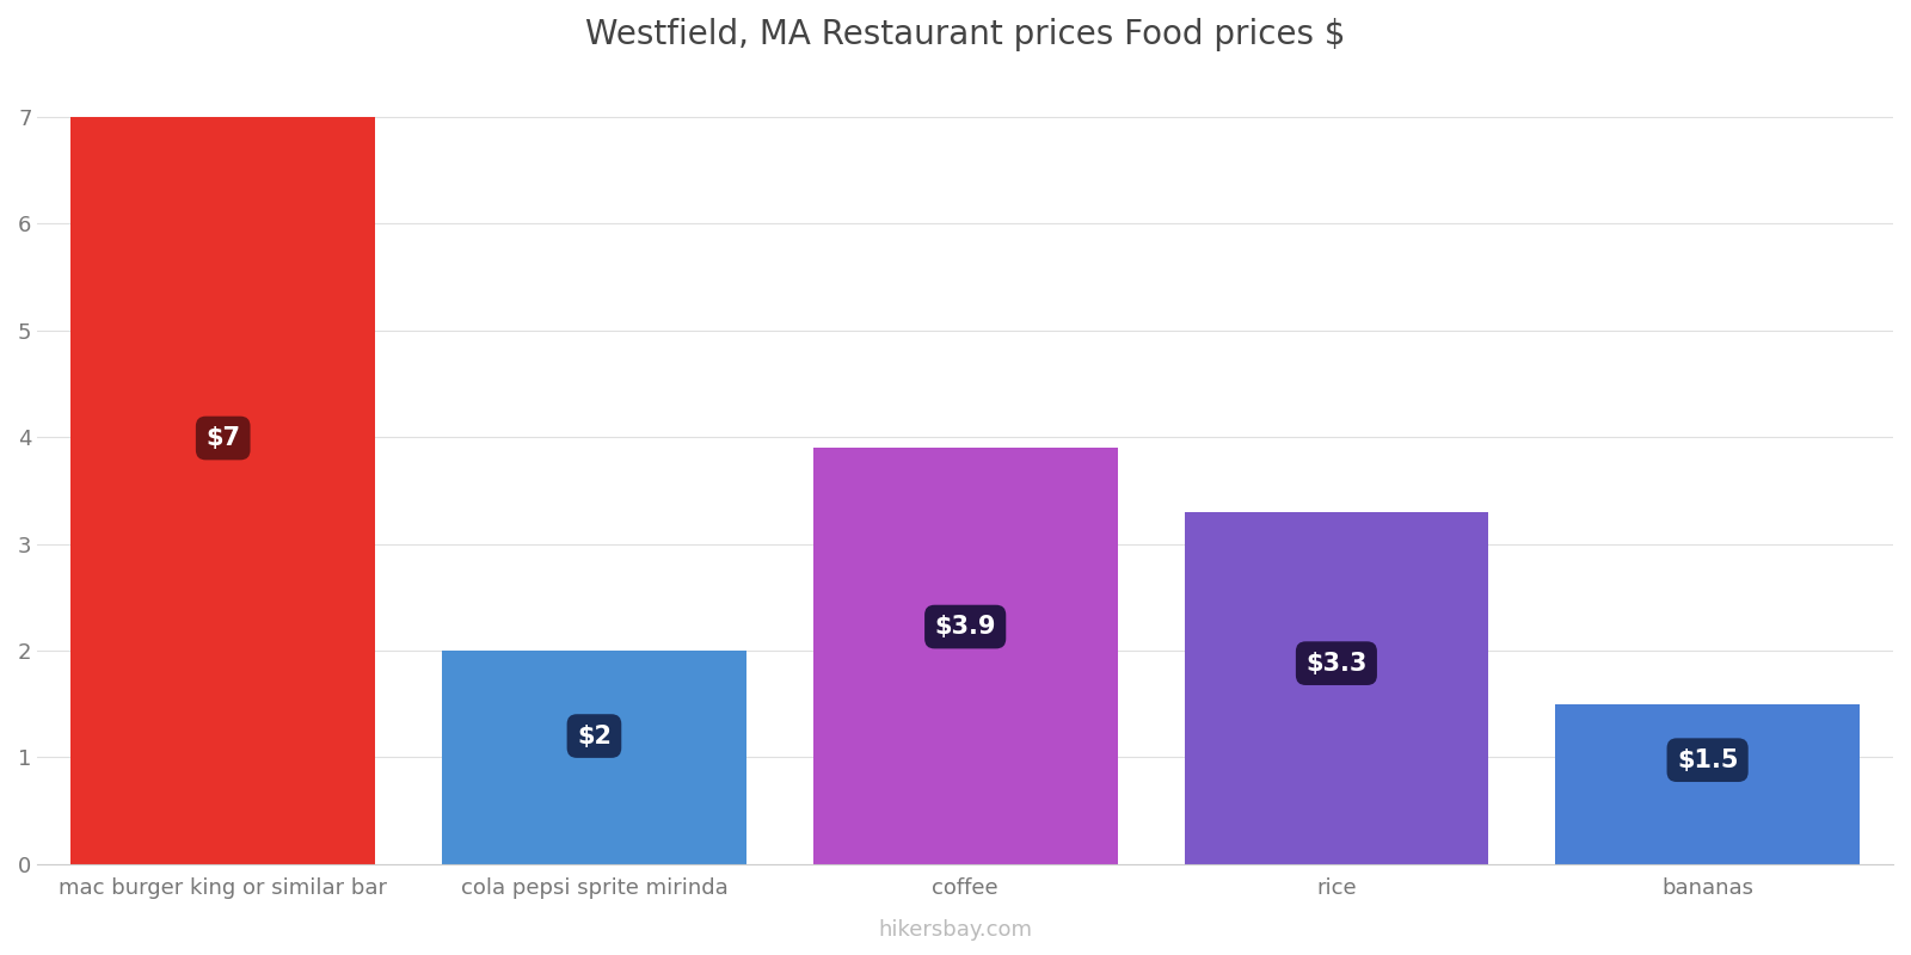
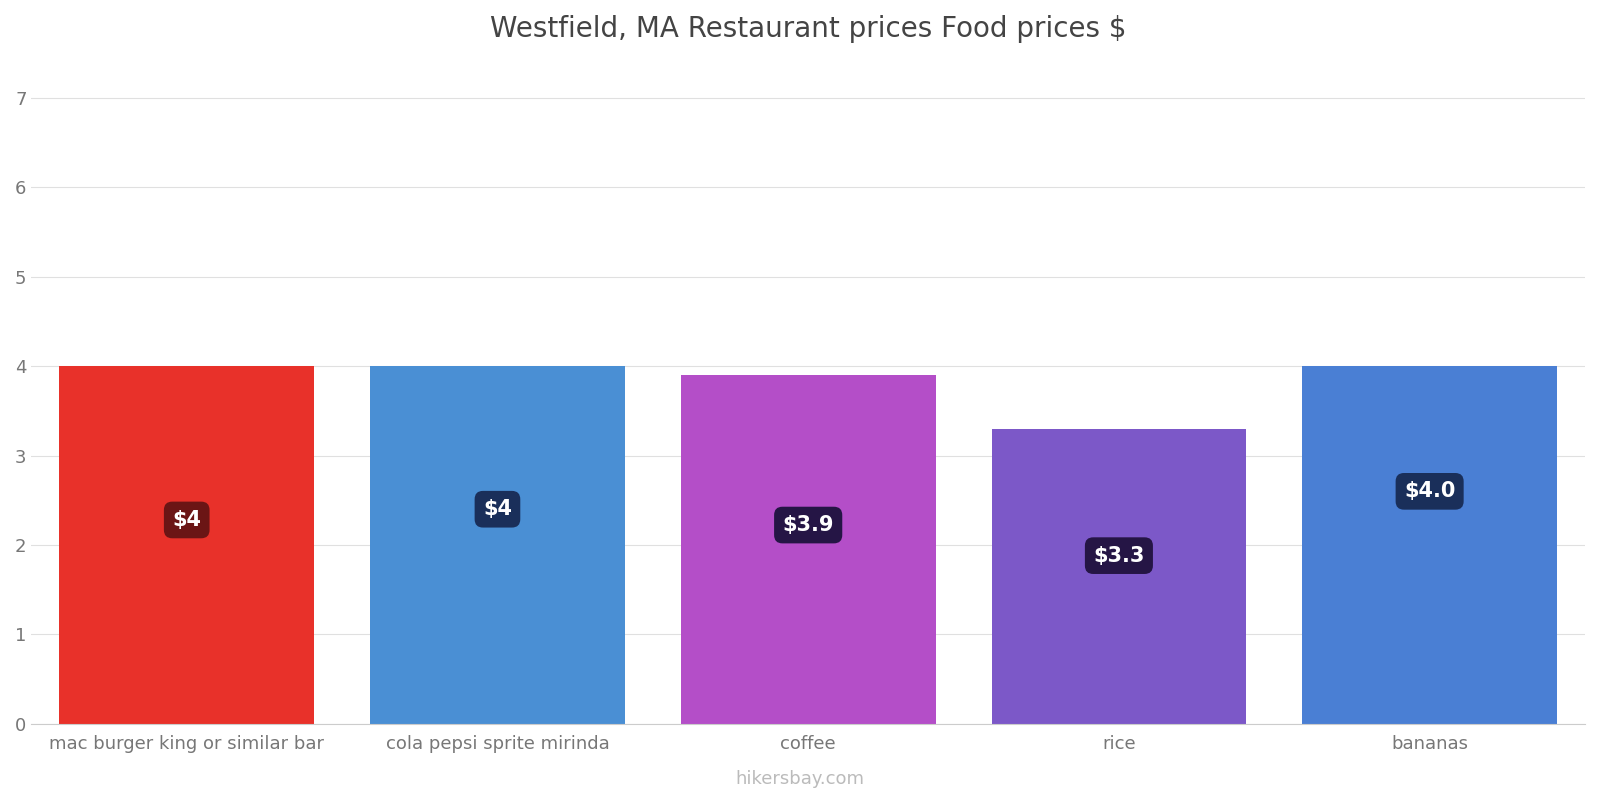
mac burger king or similar bar: $7 -> $4
cola pepsi sprite mirinda: $2 -> $4
bananas: $1.5 -> $4.0
